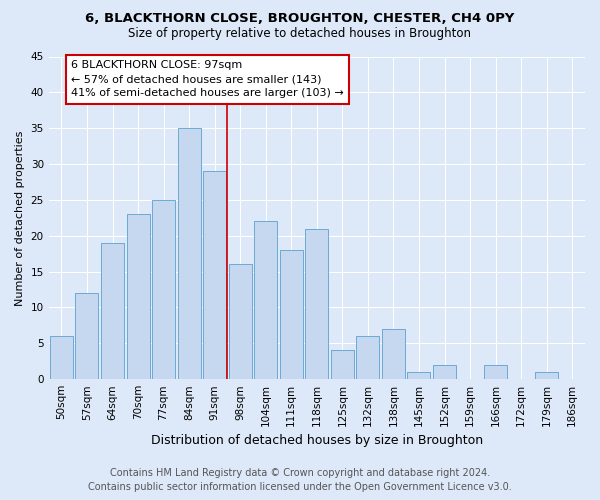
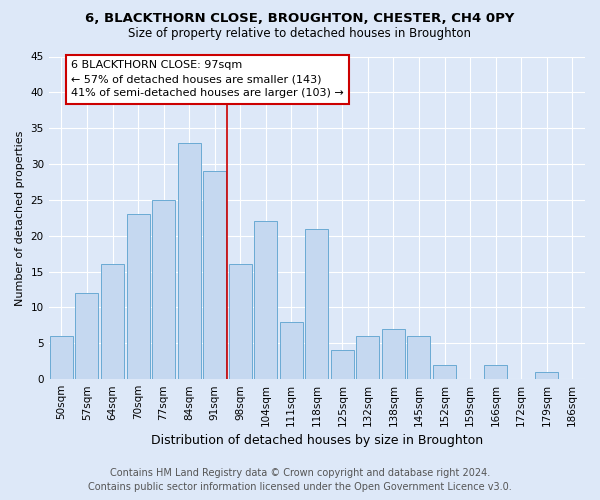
64sqm: 19 -> 16
84sqm: 35 -> 33
111sqm: 18 -> 8
145sqm: 1 -> 6
